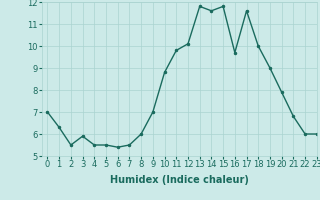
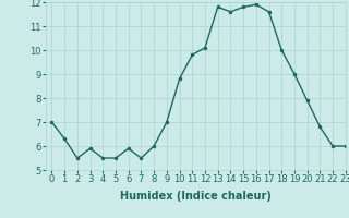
6: 5.4 -> 5.9
16: 9.7 -> 11.9
